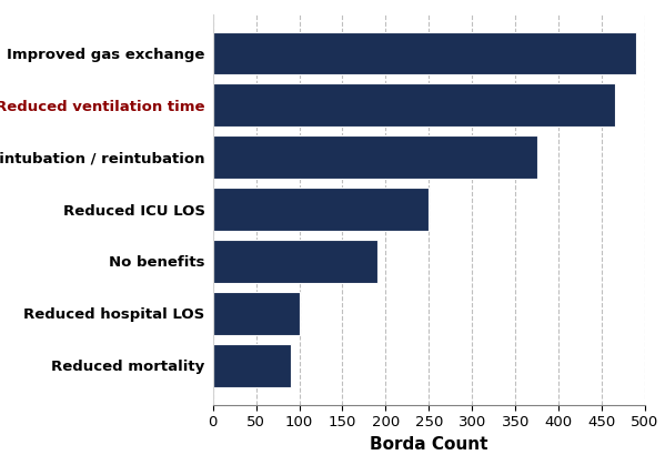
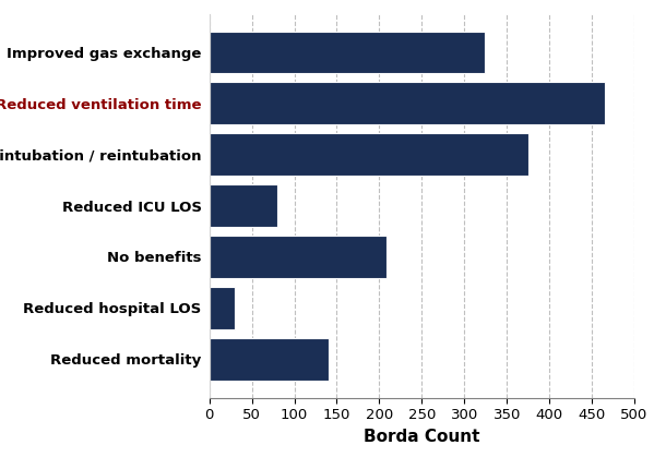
Improved gas exchange: 490 -> 324
Reduced ICU LOS: 250 -> 80
No benefits: 190 -> 208
Reduced hospital LOS: 100 -> 30
Reduced mortality: 90 -> 140
